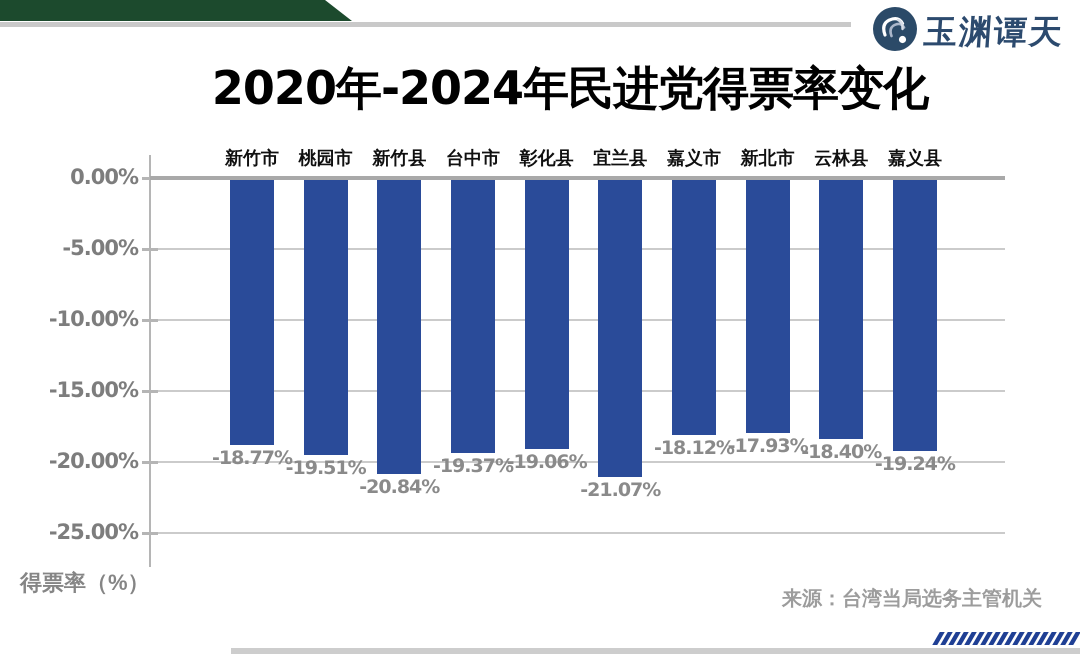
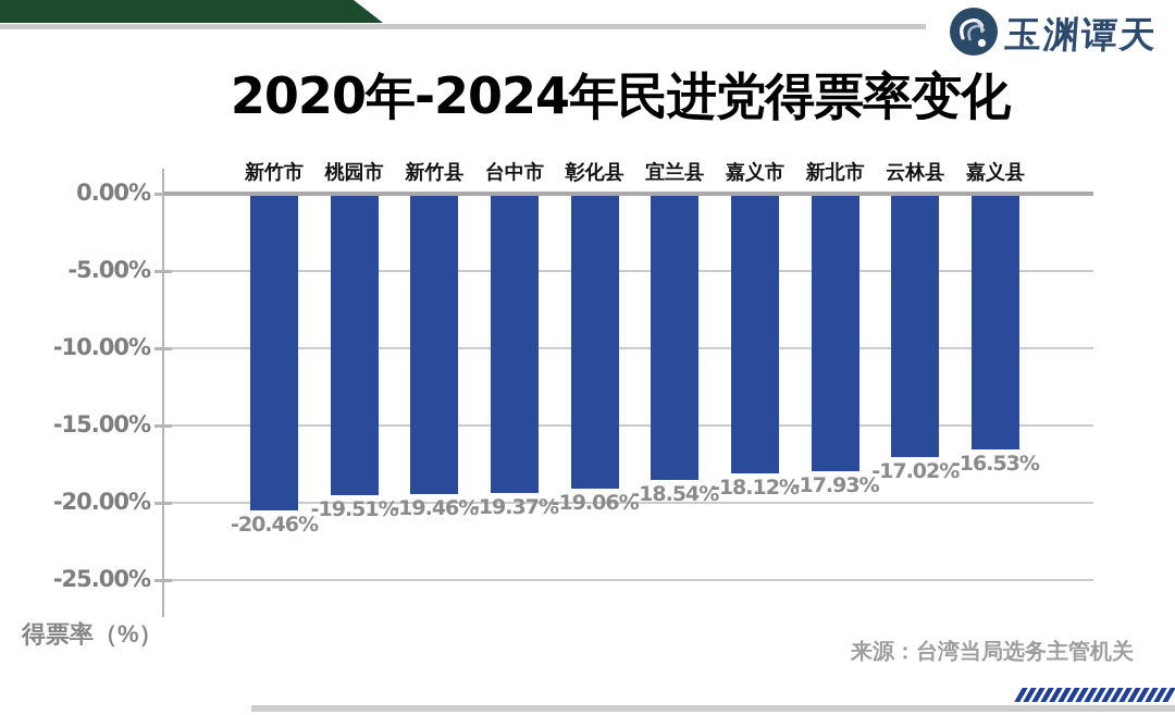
新竹市: -18.77% -> -20.46%
新竹县: -20.84% -> -19.46%
宜兰县: -21.07% -> -18.54%
云林县: -18.40% -> -17.02%
嘉义县: -19.24% -> -16.53%
